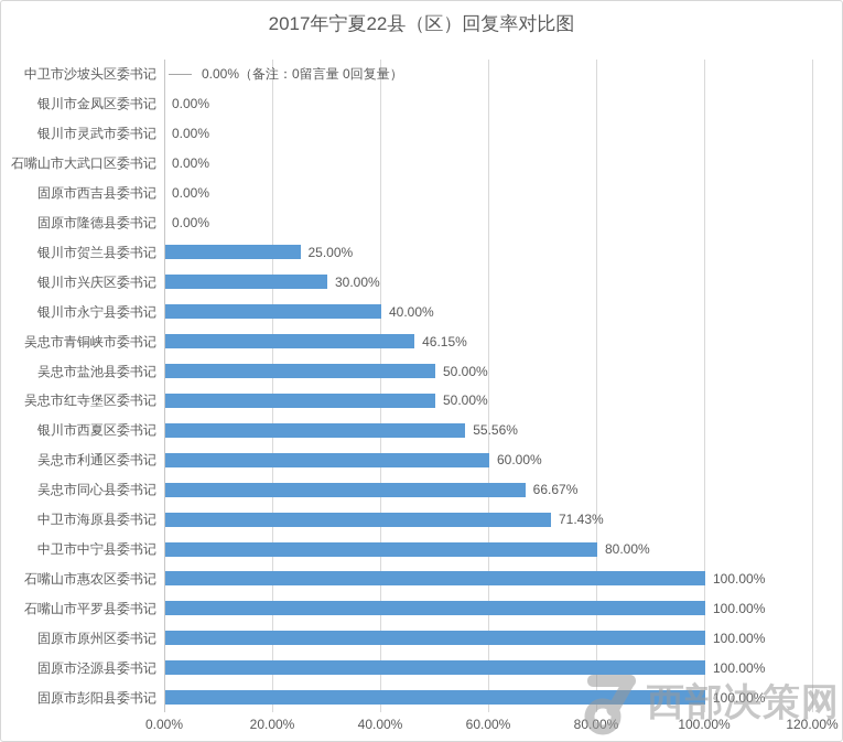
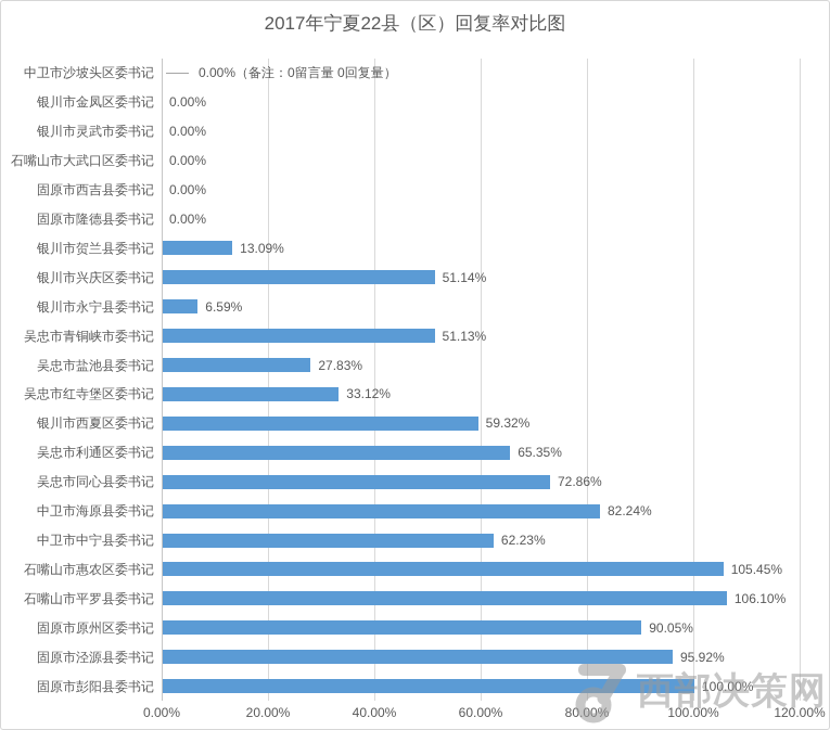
银川市贺兰县委书记: 25.00% -> 13.09%
银川市兴庆区委书记: 30.00% -> 51.14%
银川市永宁县委书记: 40.00% -> 6.59%
吴忠市青铜峡市委书记: 46.15% -> 51.13%
吴忠市盐池县委书记: 50.00% -> 27.83%
吴忠市红寺堡区委书记: 50.00% -> 33.12%
银川市西夏区委书记: 55.56% -> 59.32%
吴忠市利通区委书记: 60.00% -> 65.35%
吴忠市同心县委书记: 66.67% -> 72.86%
中卫市海原县委书记: 71.43% -> 82.24%
中卫市中宁县委书记: 80.00% -> 62.23%
石嘴山市惠农区委书记: 100.00% -> 105.45%
石嘴山市平罗县委书记: 100.00% -> 106.10%
固原市原州区委书记: 100.00% -> 90.05%
固原市泾源县委书记: 100.00% -> 95.92%
